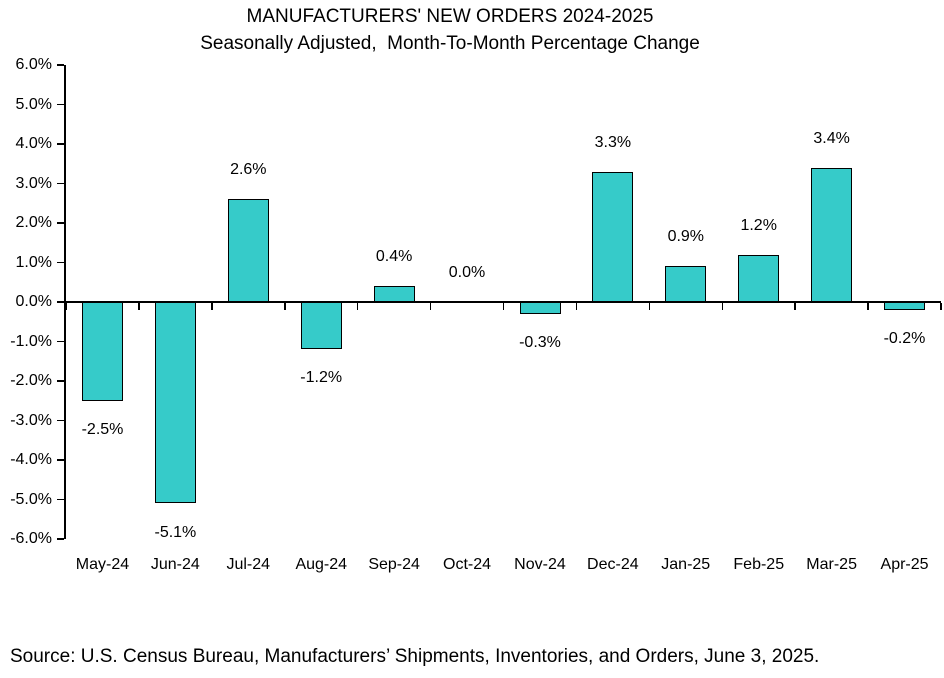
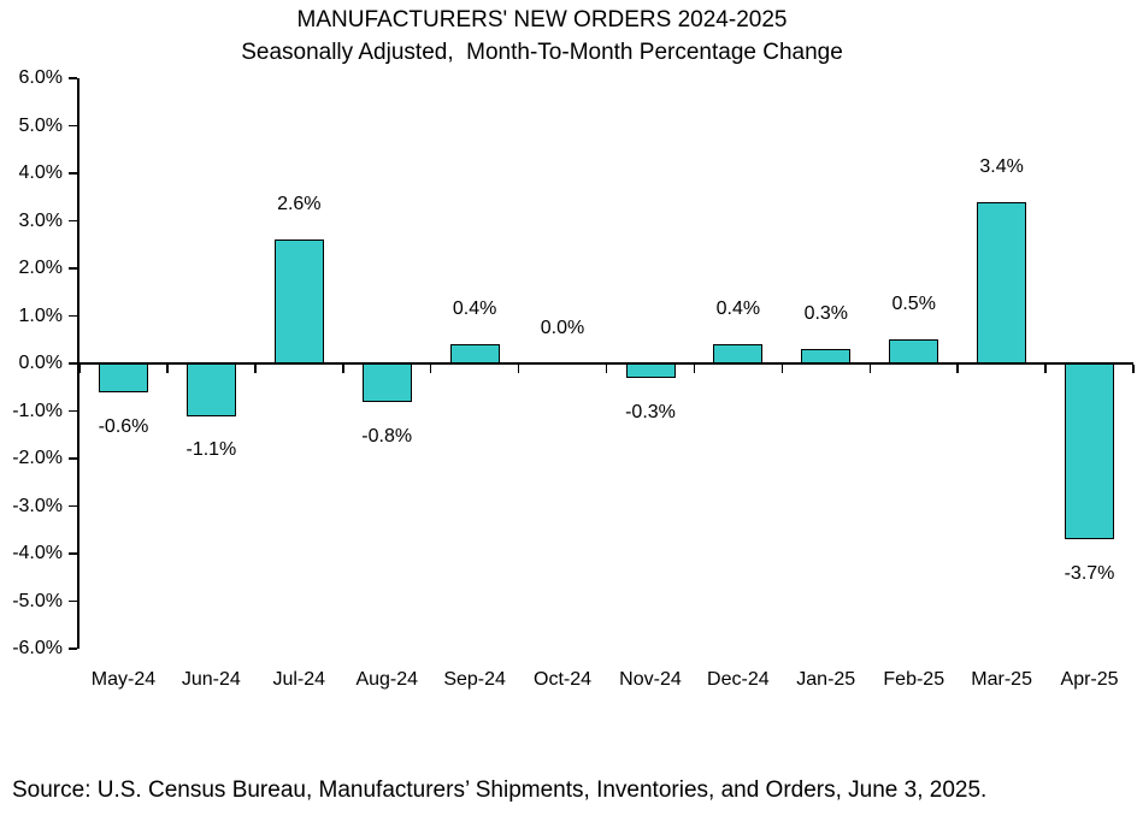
May-24: -2.5% -> -0.6%
Jun-24: -5.1% -> -1.1%
Aug-24: -1.2% -> -0.8%
Dec-24: 3.3% -> 0.4%
Jan-25: 0.9% -> 0.3%
Feb-25: 1.2% -> 0.5%
Apr-25: -0.2% -> -3.7%
